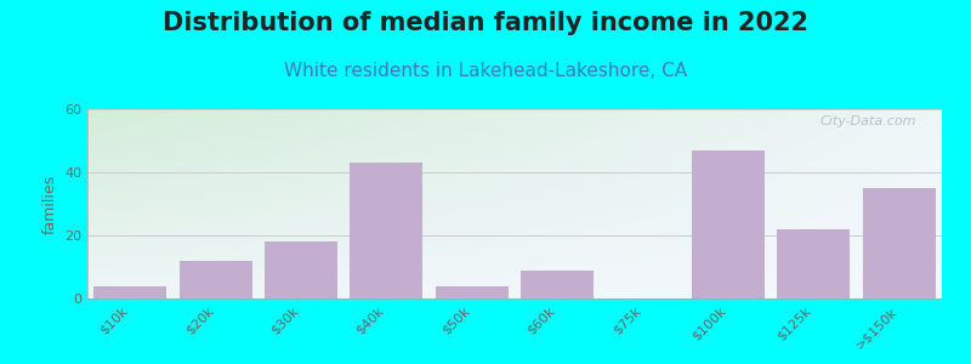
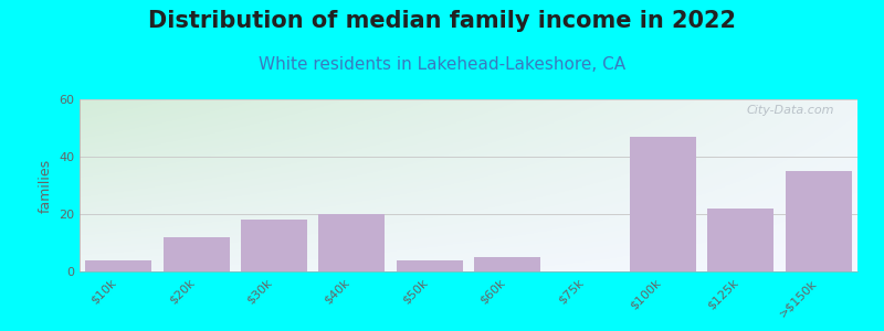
$40k: 43 -> 20
$60k: 9 -> 5
